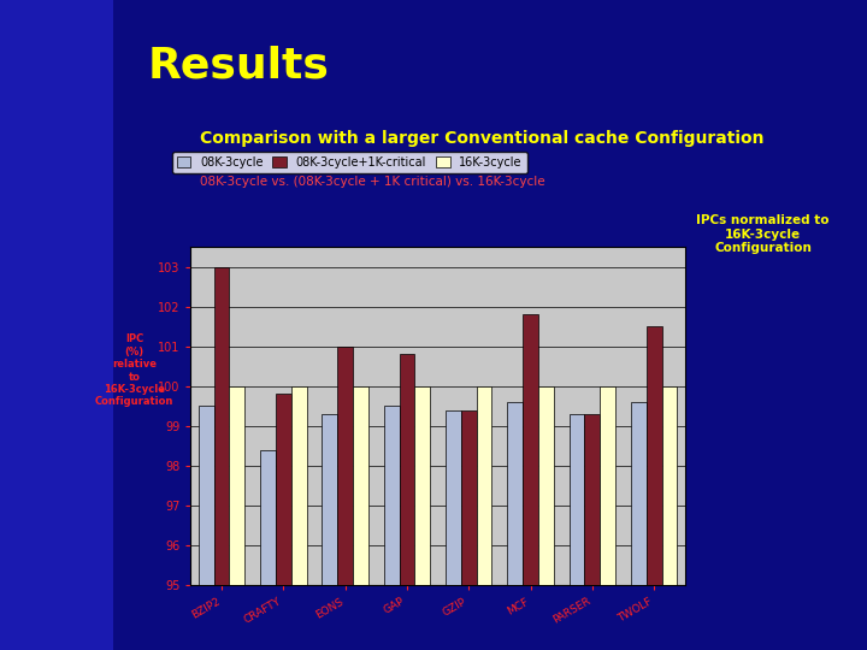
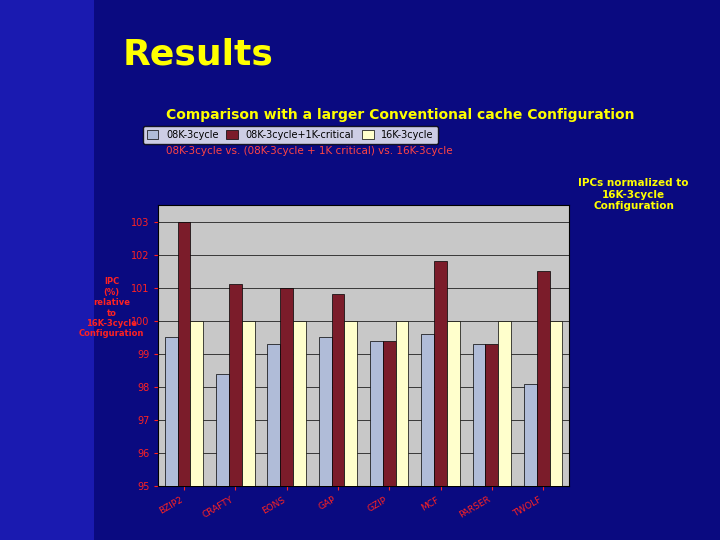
08K-3cycle+1K-critical/CRAFTY: 99.8 -> 101.1
08K-3cycle/TWOLF: 99.6 -> 98.1
